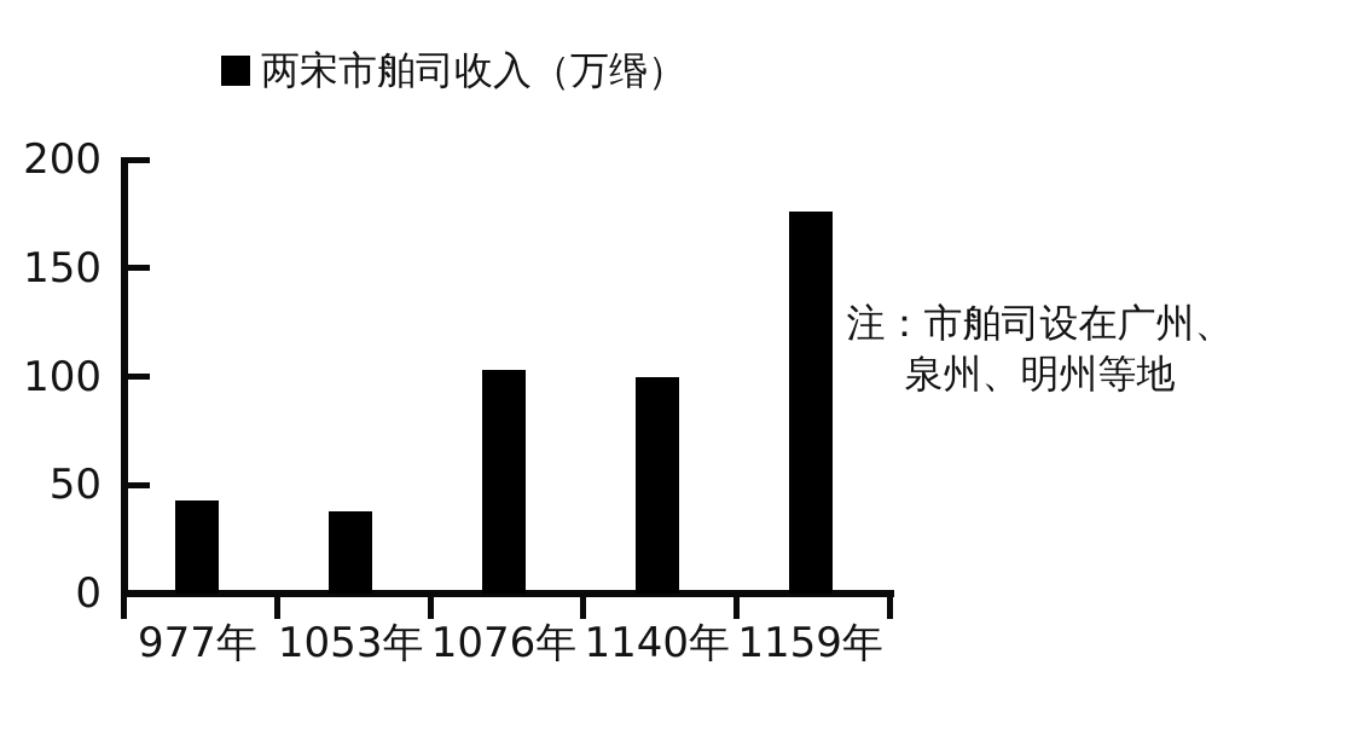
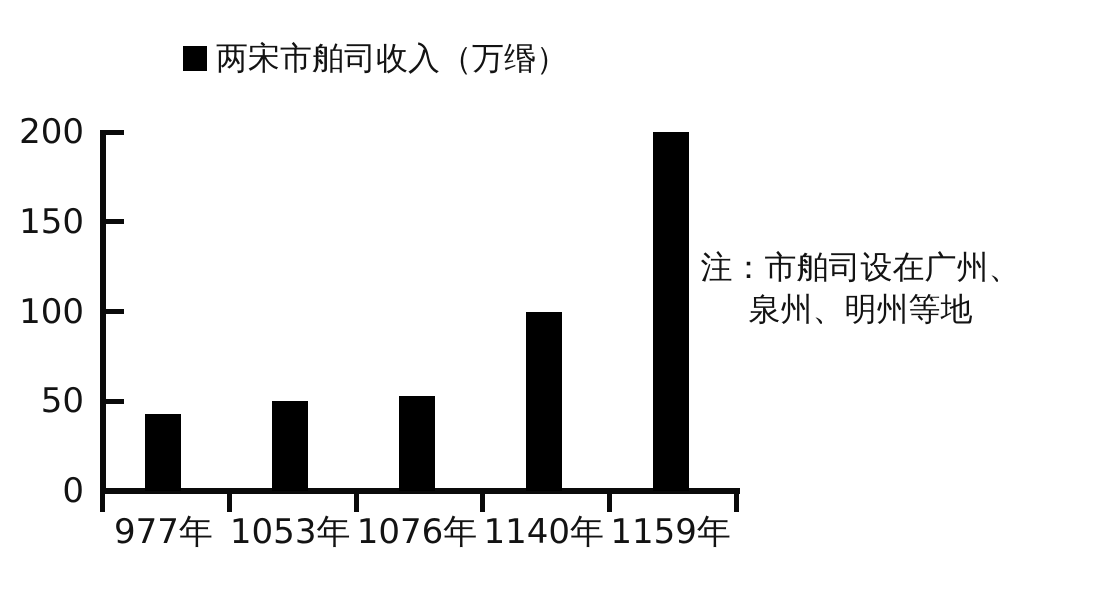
1053年: 38 -> 50
1076年: 103 -> 53
1159年: 176 -> 200
